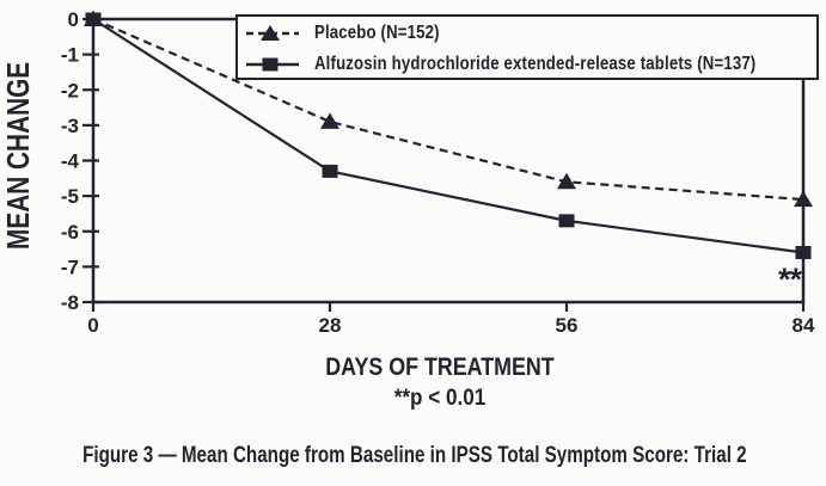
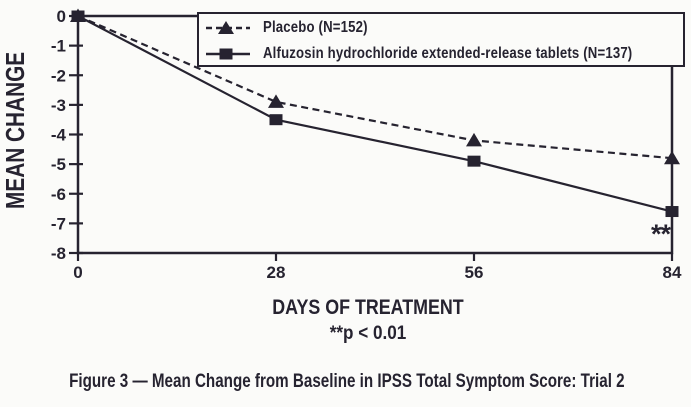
Alfuzosin hydrochloride extended-release tablets (N=137)/28: -4.3 -> -3.5
Placebo (N=152)/56: -4.6 -> -4.2
Alfuzosin hydrochloride extended-release tablets (N=137)/56: -5.7 -> -4.9
Placebo (N=152)/84: -5.1 -> -4.8
